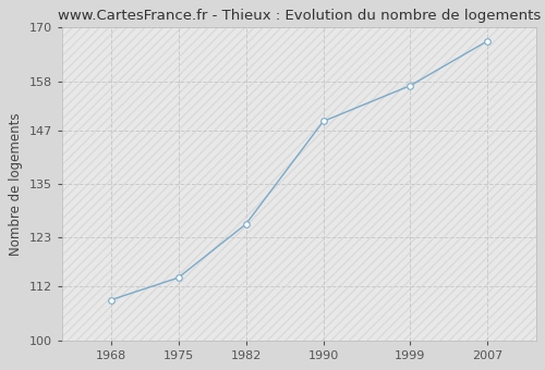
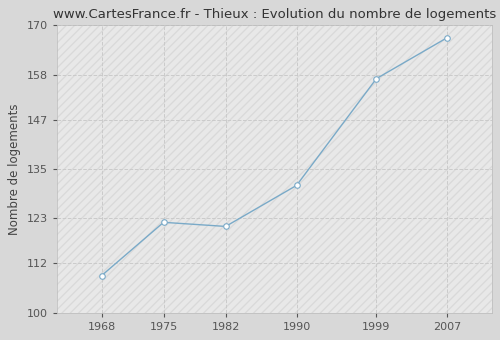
1975: 114 -> 122
1982: 126 -> 121
1990: 149 -> 131
